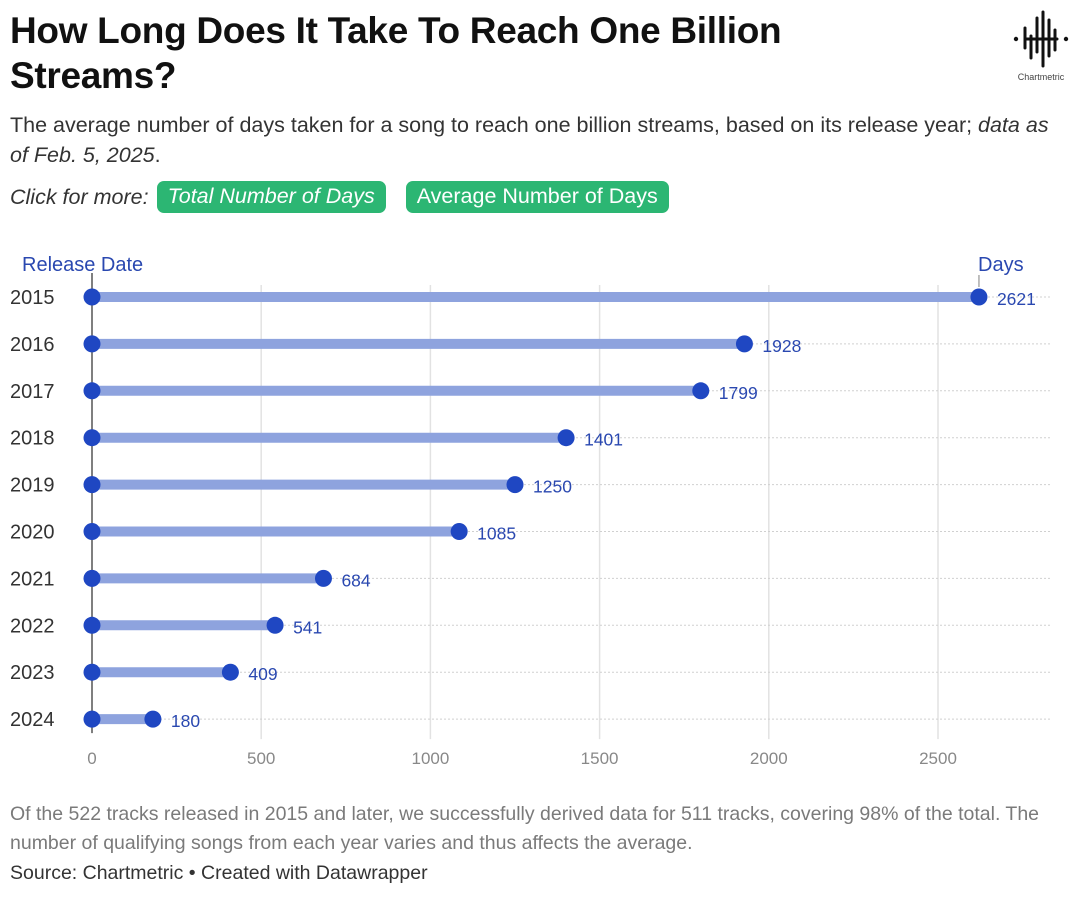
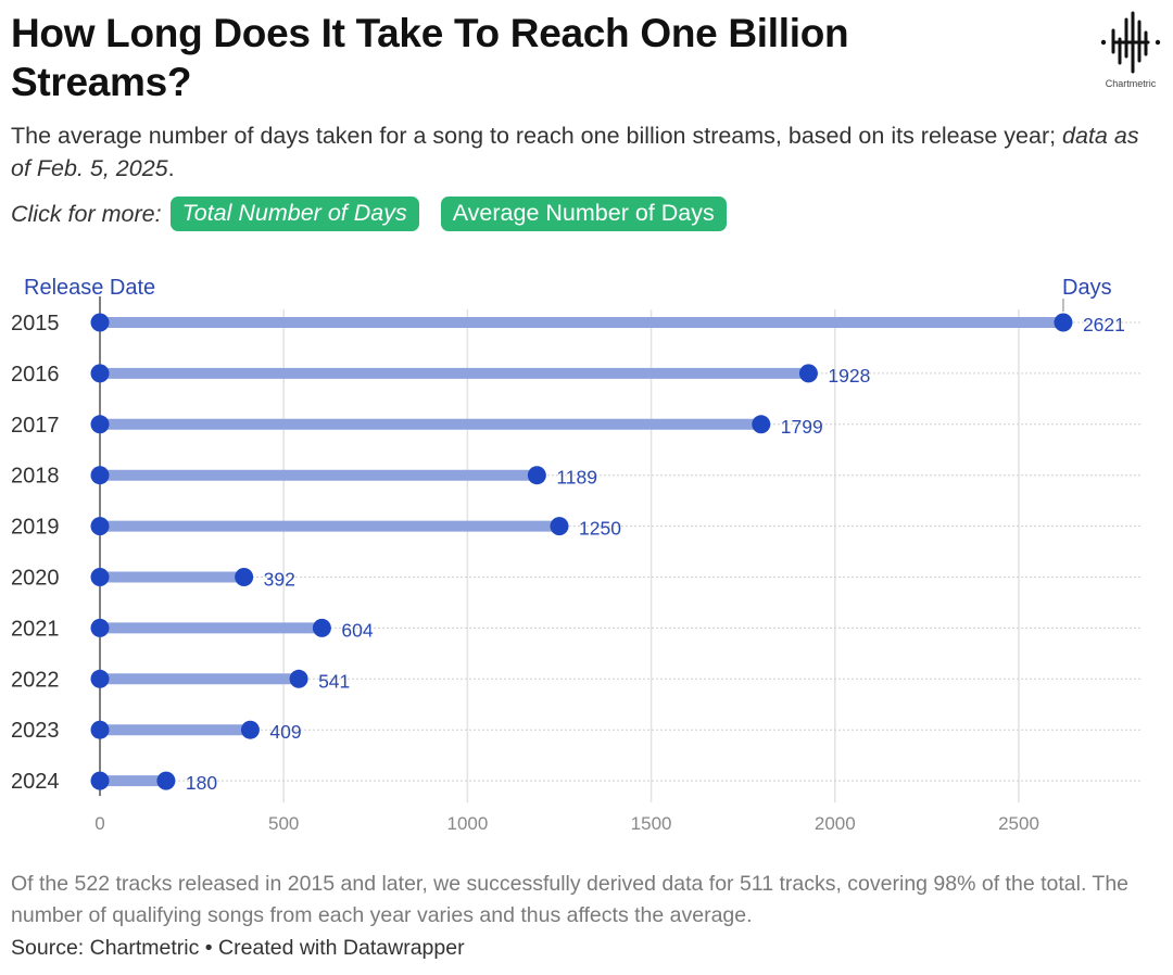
2018: 1401 -> 1189
2020: 1085 -> 392
2021: 684 -> 604
